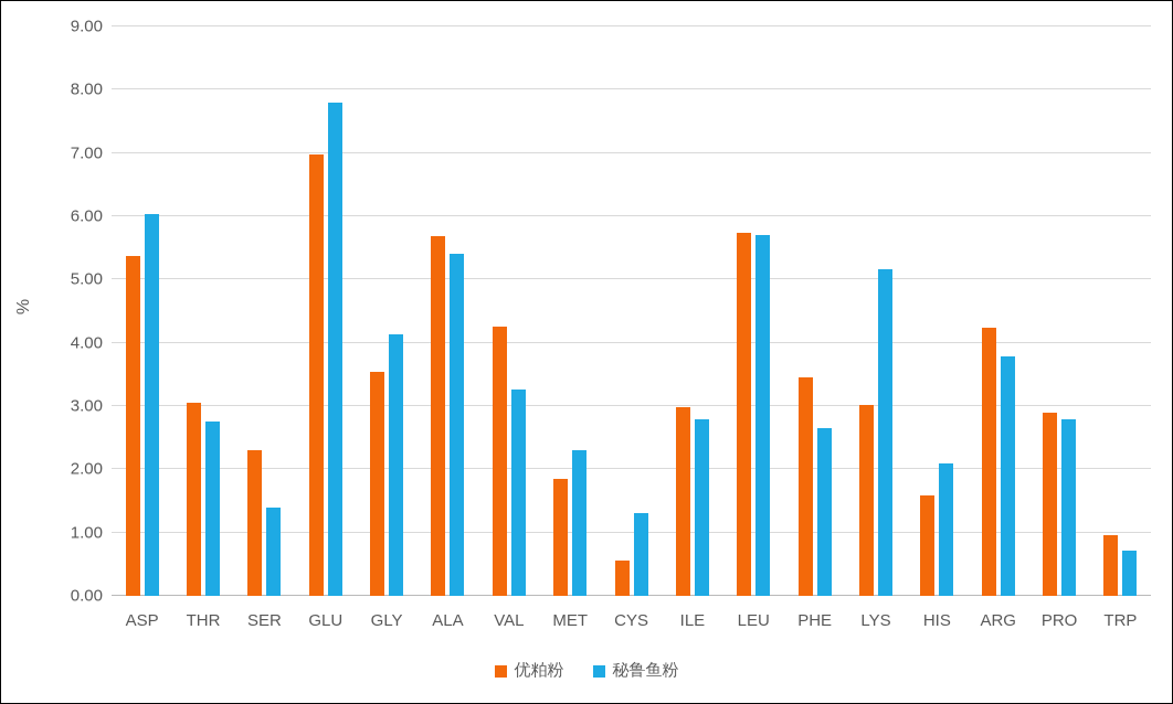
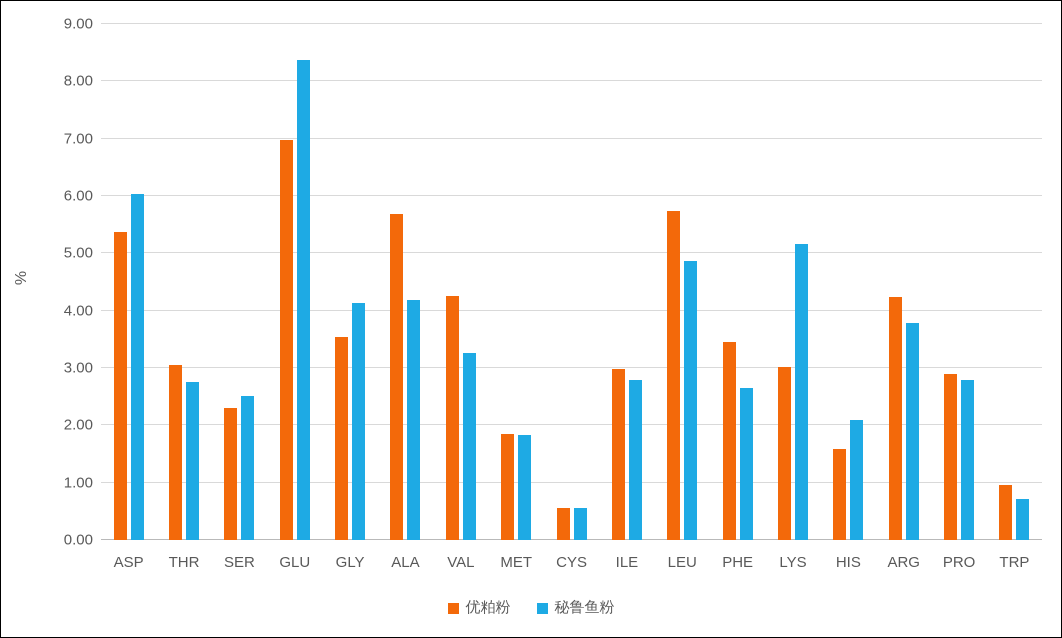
秘鲁鱼粉/SER: 1.4 -> 2.5
秘鲁鱼粉/GLU: 7.8 -> 8.4
秘鲁鱼粉/ALA: 5.4 -> 4.2
秘鲁鱼粉/MET: 2.3 -> 1.8
秘鲁鱼粉/CYS: 1.3 -> 0.6
秘鲁鱼粉/LEU: 5.7 -> 4.9
